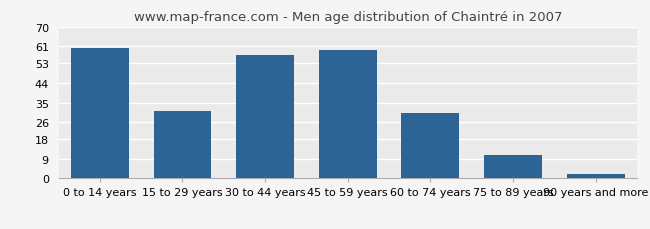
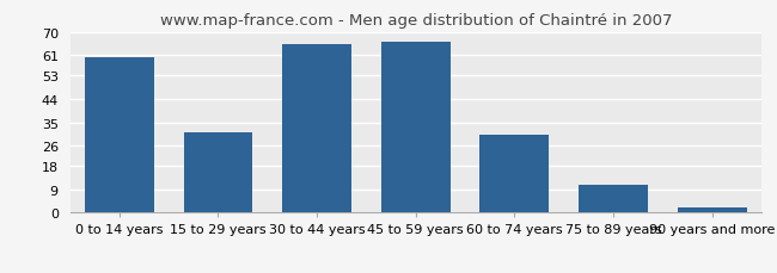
30 to 44 years: 57 -> 65
45 to 59 years: 59 -> 66
